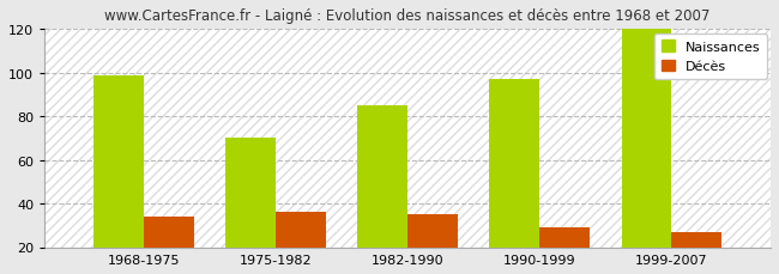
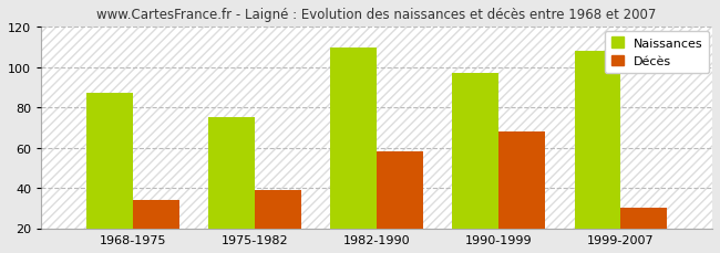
Naissances/1968-1975: 99 -> 87
Naissances/1975-1982: 70 -> 75
Décès/1975-1982: 36 -> 39
Naissances/1982-1990: 85 -> 110
Décès/1982-1990: 35 -> 58
Décès/1990-1999: 29 -> 68
Naissances/1999-2007: 120 -> 108
Décès/1999-2007: 27 -> 30
